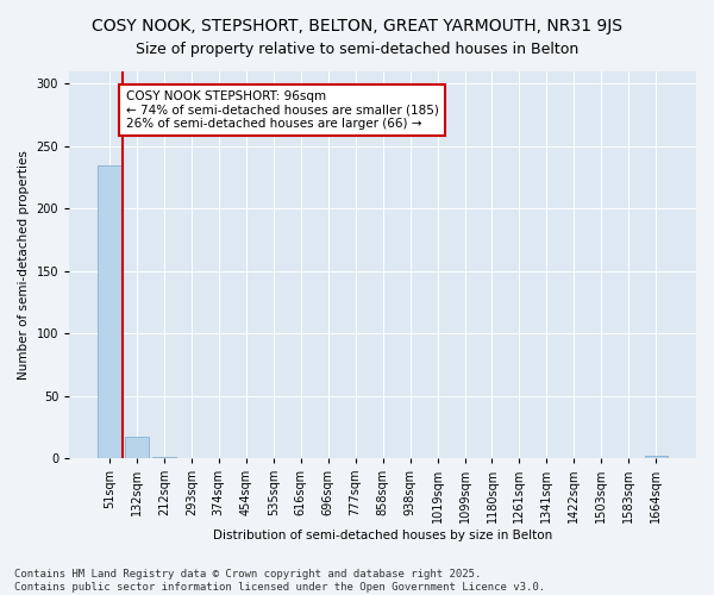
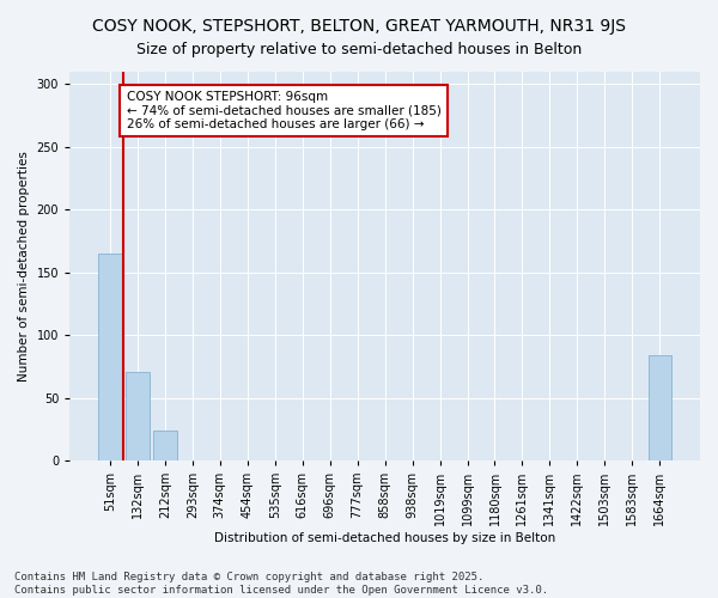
51sqm: 235 -> 165
132sqm: 17 -> 71
212sqm: 1 -> 24
1664sqm: 2 -> 84
